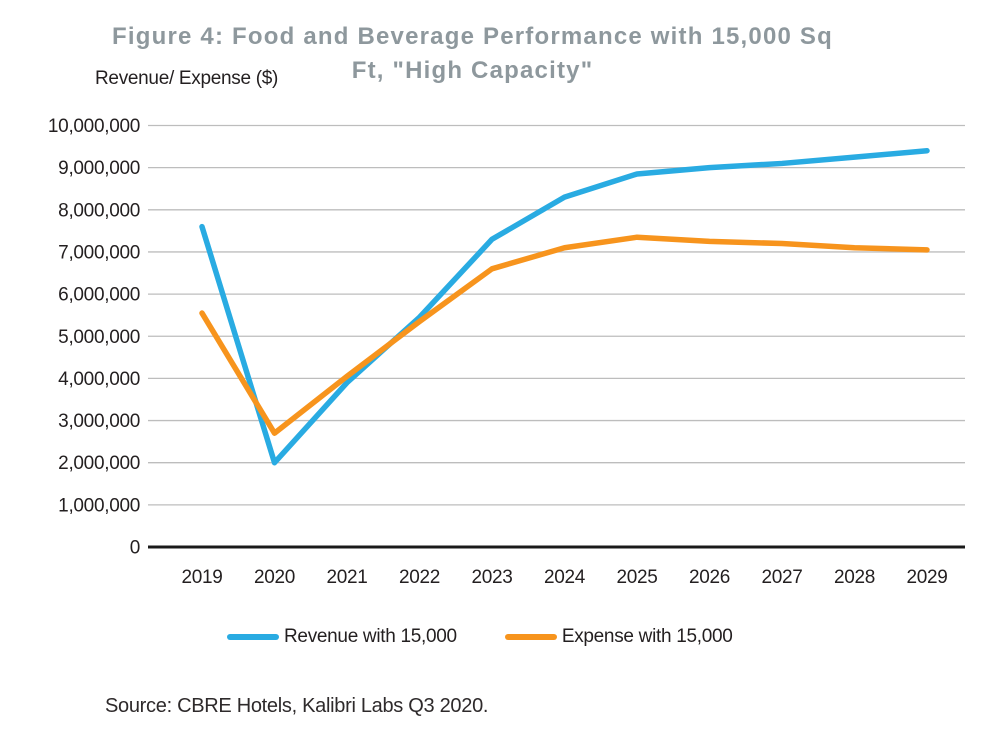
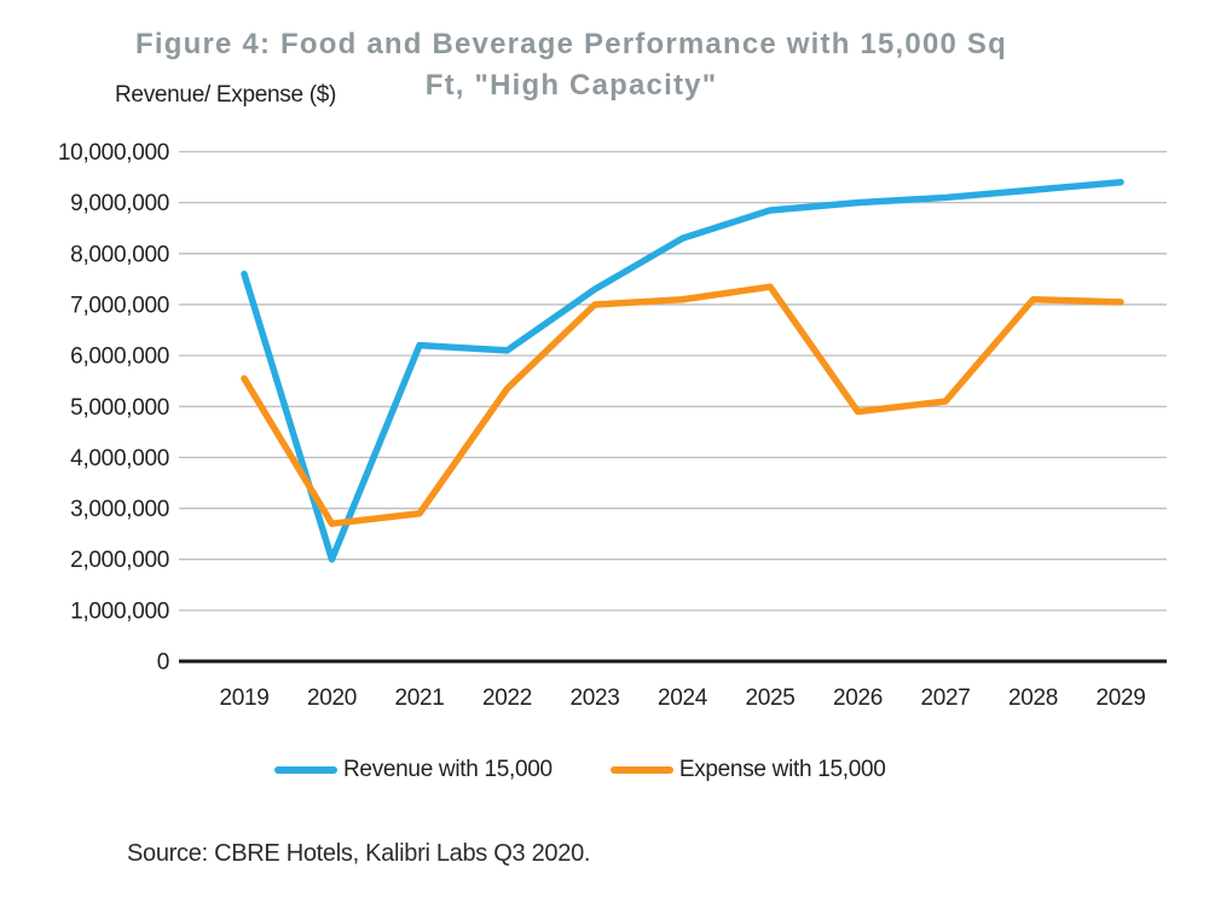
Revenue with 15,000/2021: 3900000 -> 6200000
Expense with 15,000/2021: 4000000 -> 2900000
Revenue with 15,000/2022: 5400000 -> 6100000
Expense with 15,000/2023: 6600000 -> 7000000
Expense with 15,000/2026: 7200000 -> 4900000
Expense with 15,000/2027: 7200000 -> 5100000
